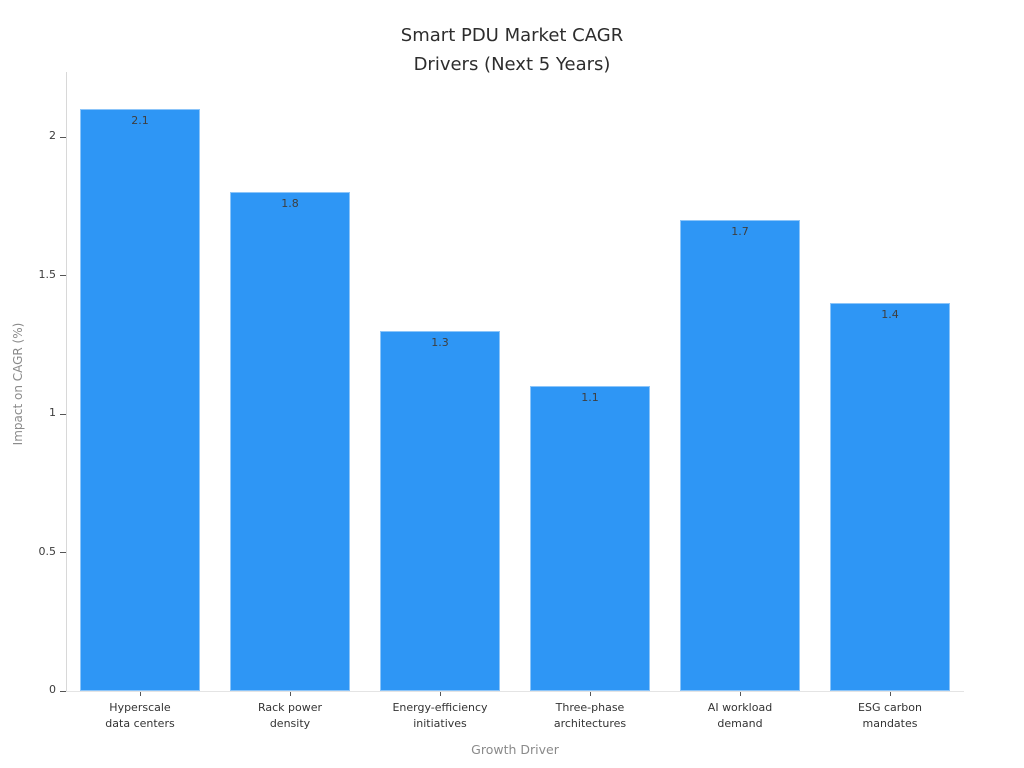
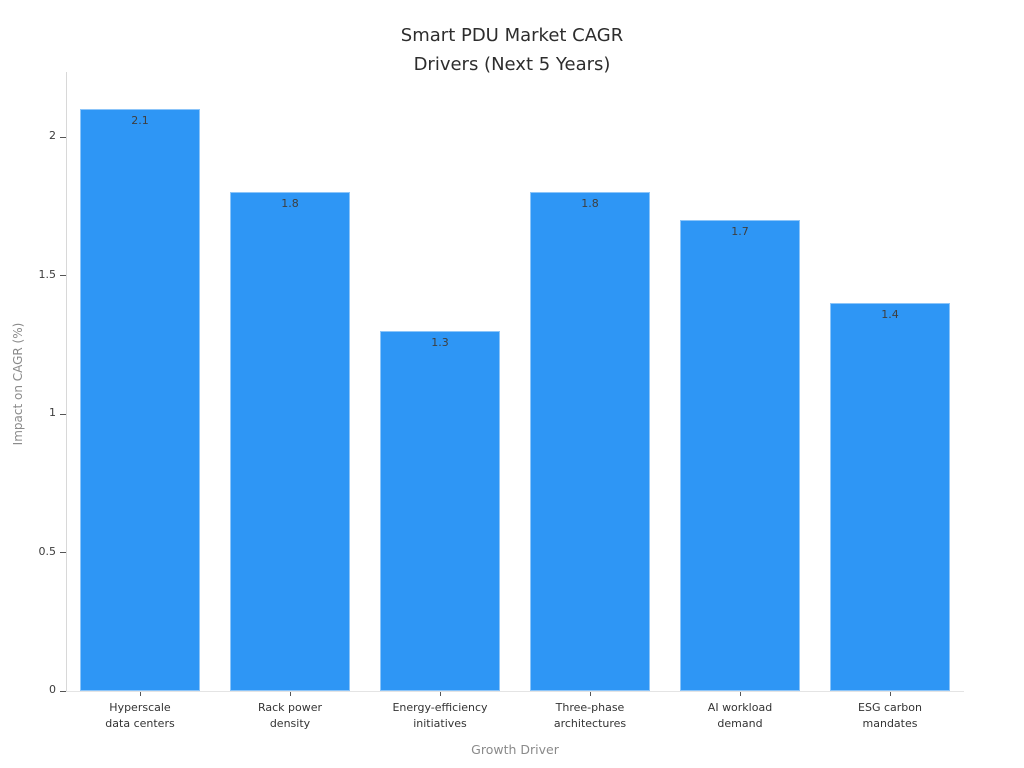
Three-phase architectures: 1.1 -> 1.8
